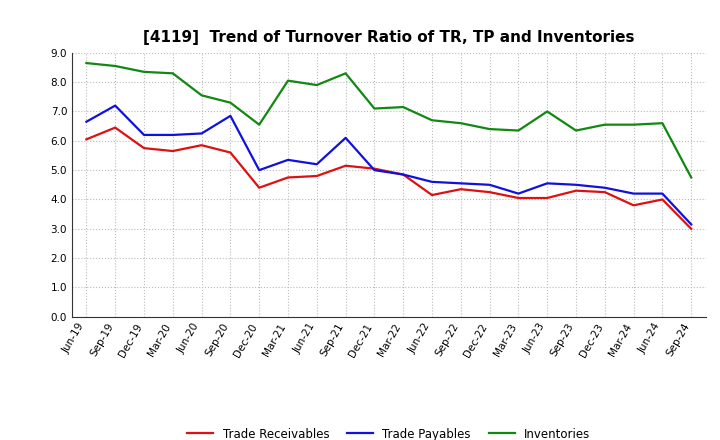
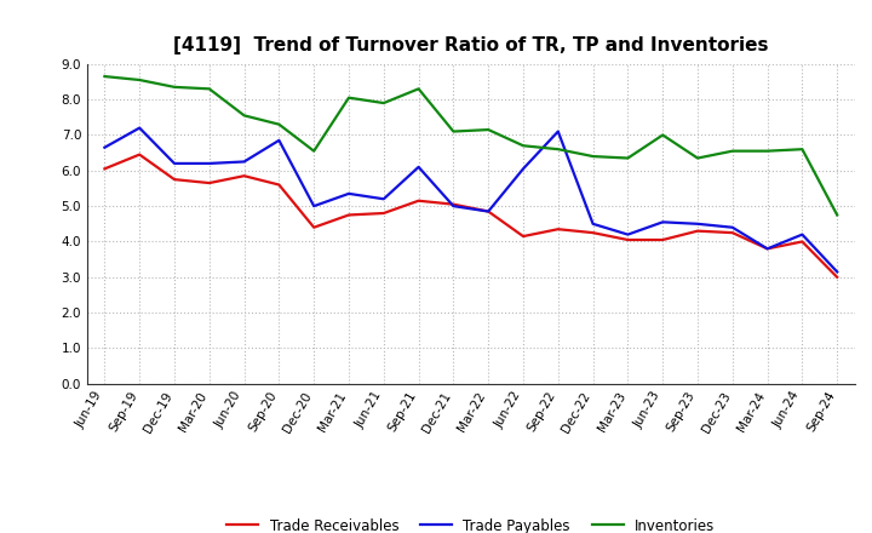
Trade Payables/Jun-22: 4.60 -> 6.05
Trade Payables/Sep-22: 4.55 -> 7.10
Trade Payables/Mar-24: 4.20 -> 3.80
